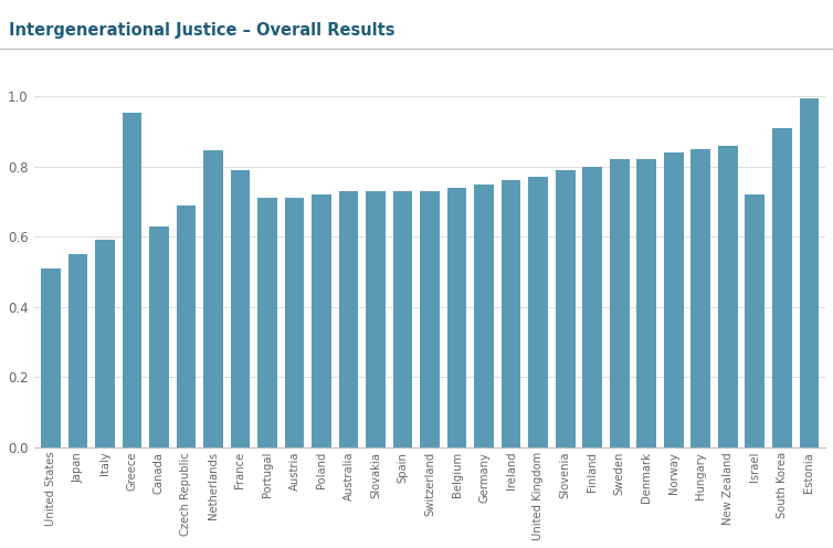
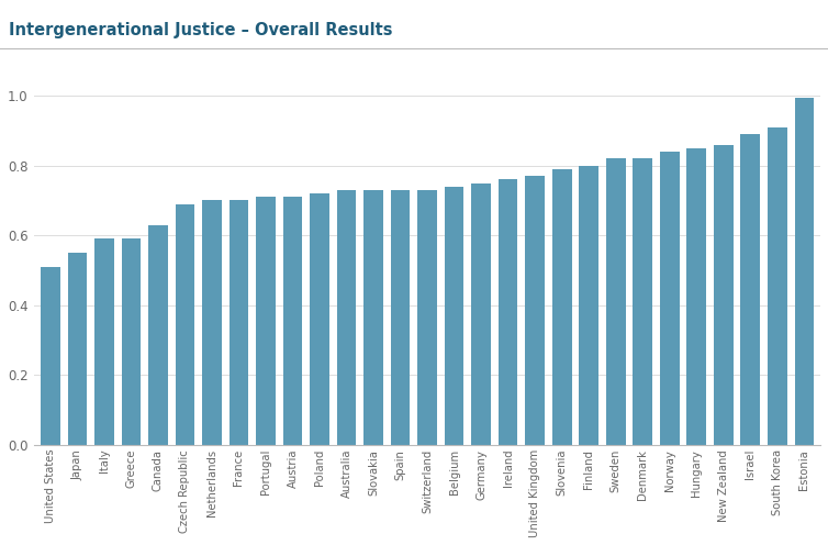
Greece: 0.955 -> 0.590
Netherlands: 0.845 -> 0.700
France: 0.790 -> 0.700
Israel: 0.720 -> 0.890
